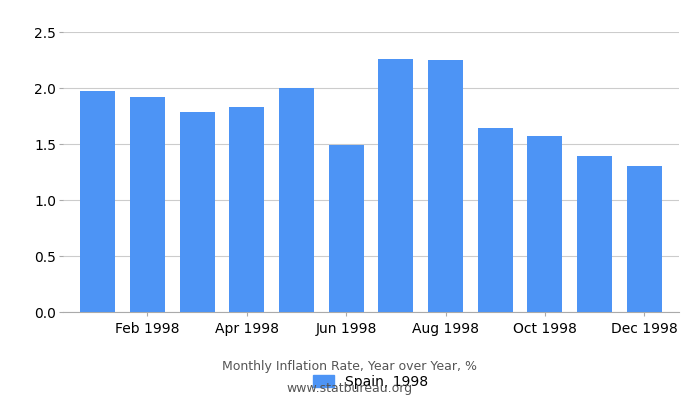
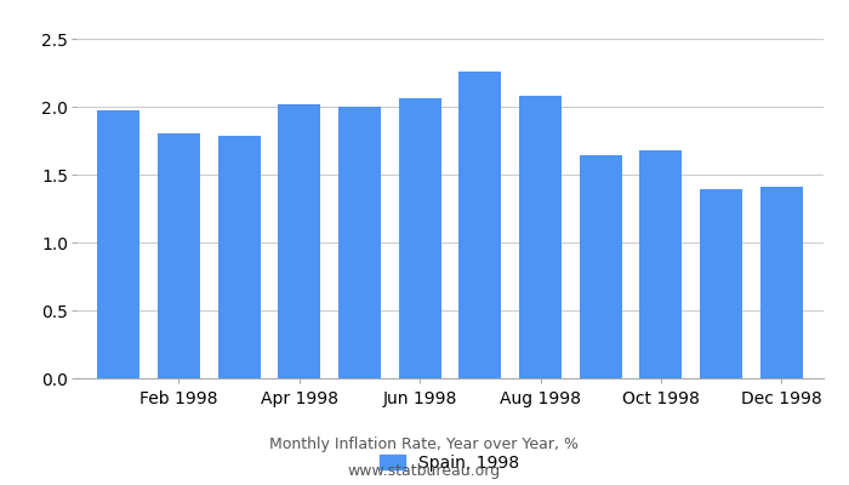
Feb 1998: 1.92 -> 1.80
Apr 1998: 1.83 -> 2.02
Jun 1998: 1.49 -> 2.06
Aug 1998: 2.25 -> 2.08
Oct 1998: 1.57 -> 1.68
Dec 1998: 1.30 -> 1.41
